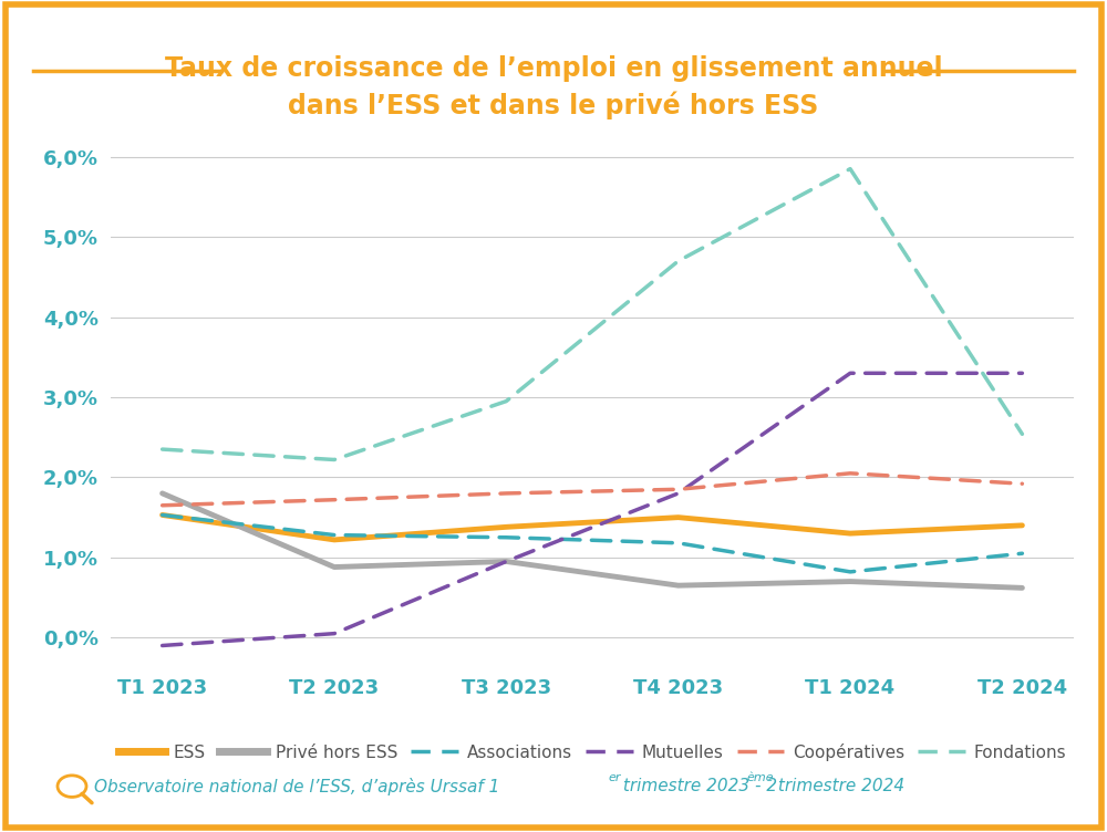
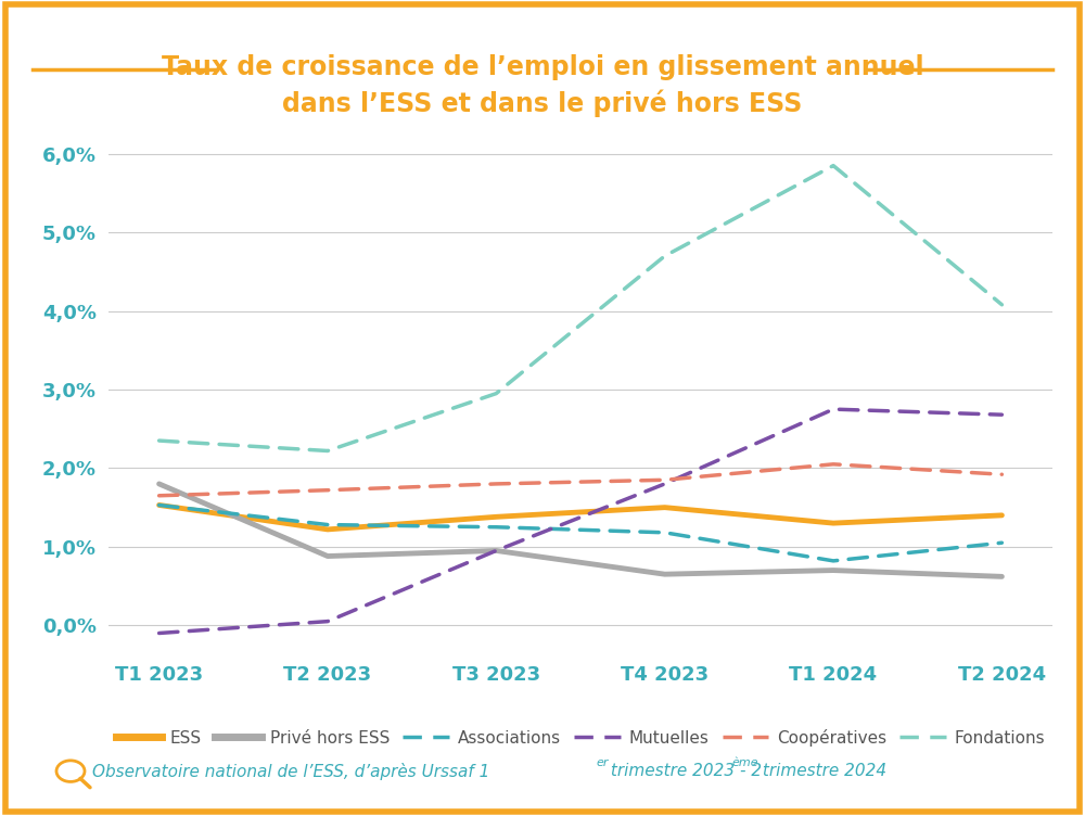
Mutuelles/T1 2024: 3,30% -> 2,75%
Mutuelles/T2 2024: 3,30% -> 2,68%
Fondations/T2 2024: 2,54% -> 4,08%
